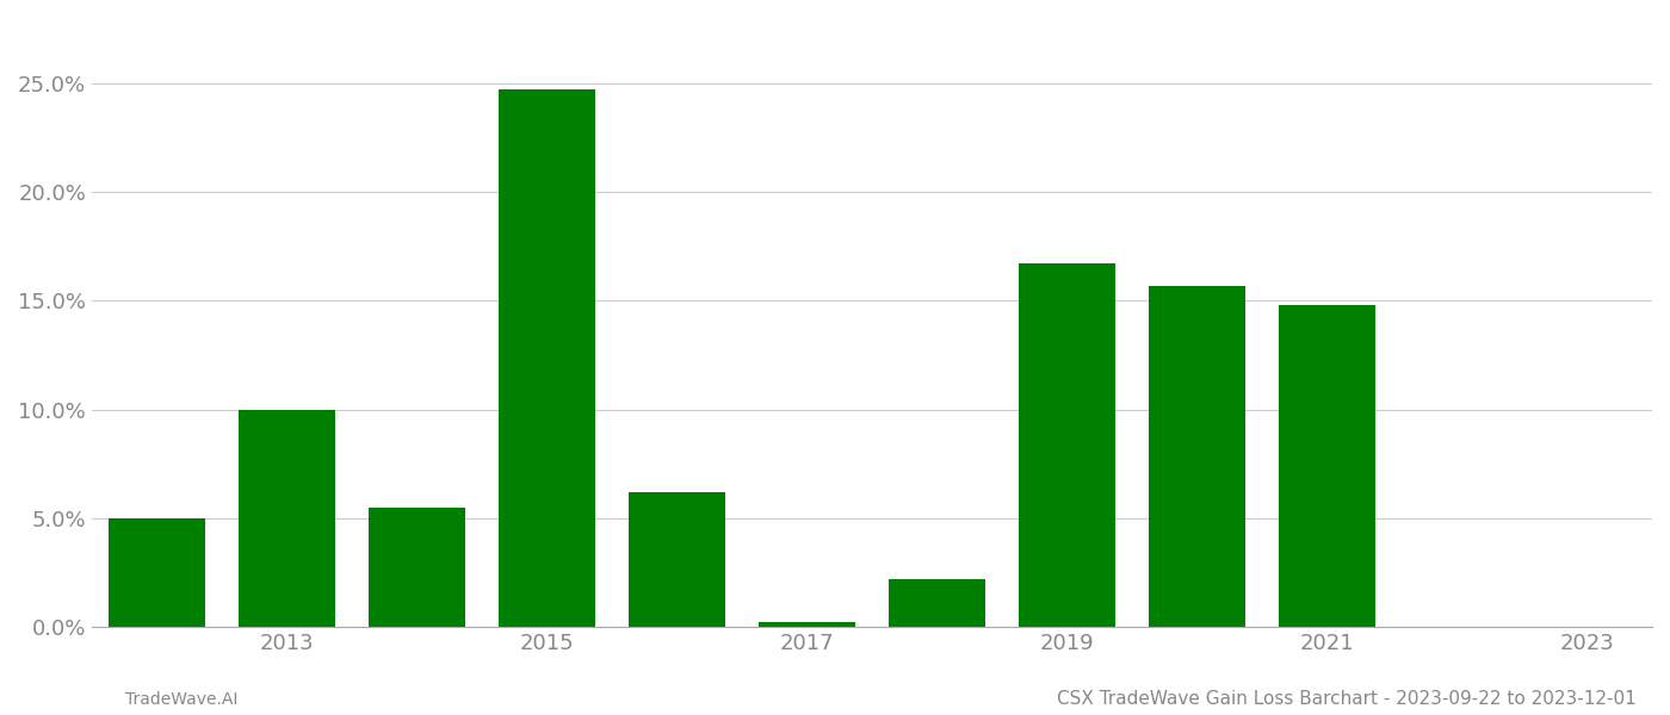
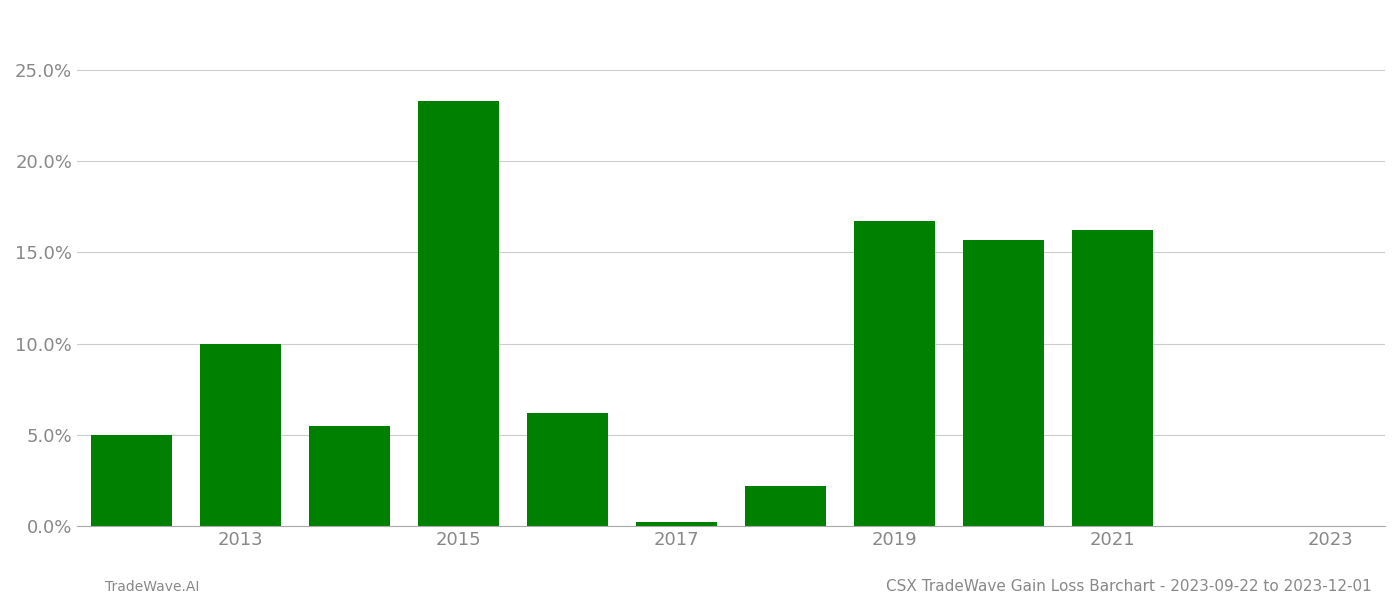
2015: 24.7% -> 23.3%
2021: 14.8% -> 16.2%
